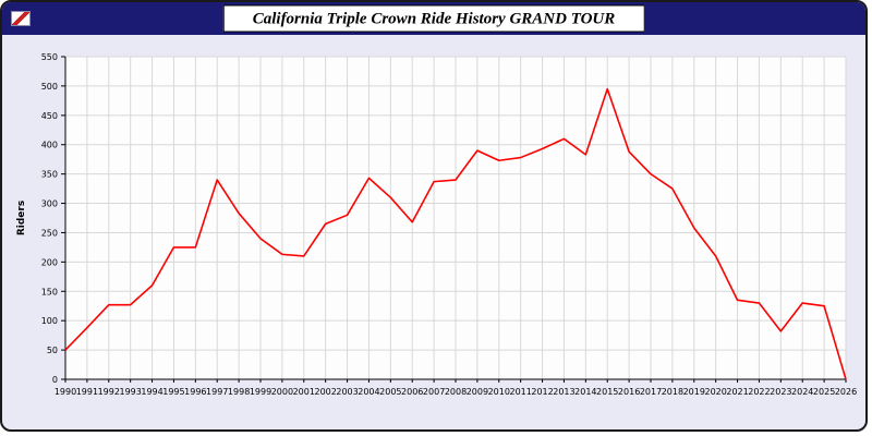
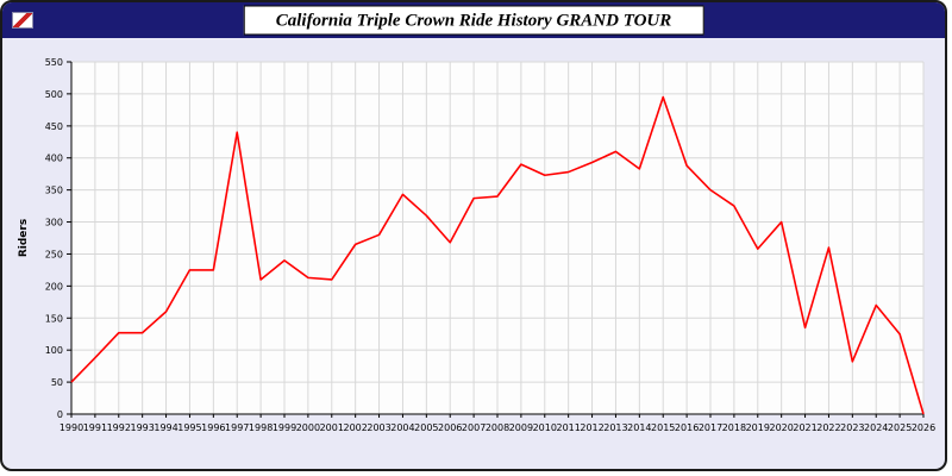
1997: 340 -> 440
1998: 280 -> 210
2020: 210 -> 300
2022: 130 -> 260
2024: 130 -> 170
